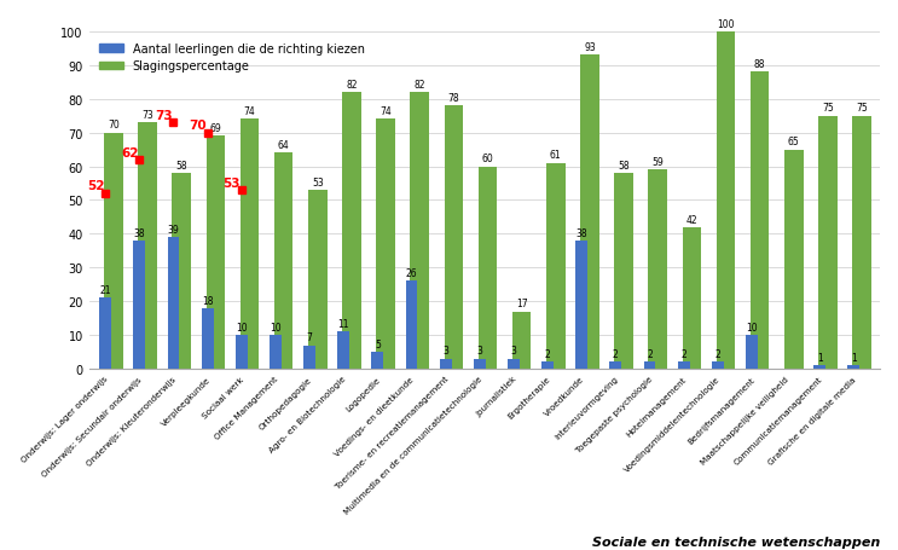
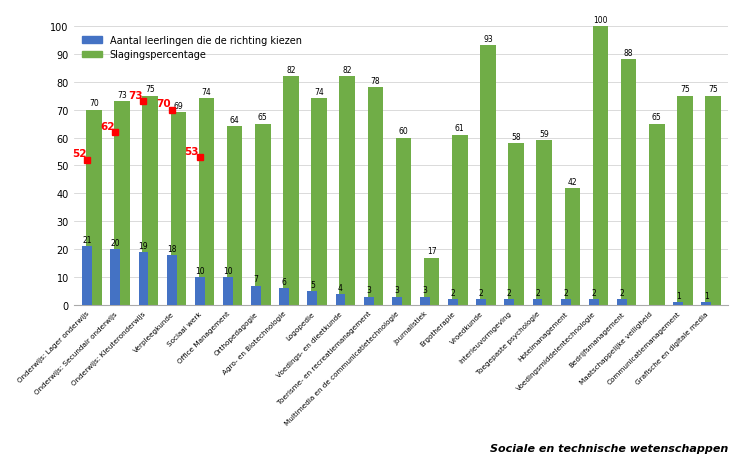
Aantal leerlingen die de richting kiezen/Onderwijs: Secundair onderwijs: 38 -> 20
Aantal leerlingen die de richting kiezen/Onderwijs: Kleuteronderwijs: 39 -> 19
Slagingspercentage/Onderwijs: Kleuteronderwijs: 58 -> 75
Slagingspercentage/Orthopedagogie: 53 -> 65
Aantal leerlingen die de richting kiezen/Agro- en Biotechnologie: 11 -> 6
Aantal leerlingen die de richting kiezen/Voedings- en dieetkunde: 26 -> 4
Aantal leerlingen die de richting kiezen/Vroedkunde: 38 -> 2
Aantal leerlingen die de richting kiezen/Bedrijfsmanagement: 10 -> 2
